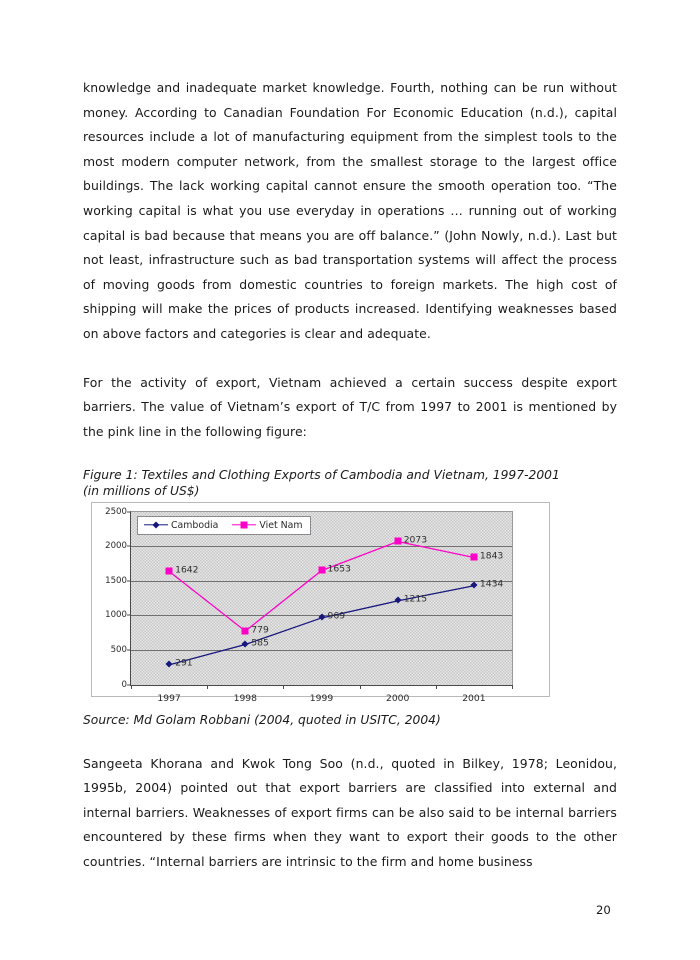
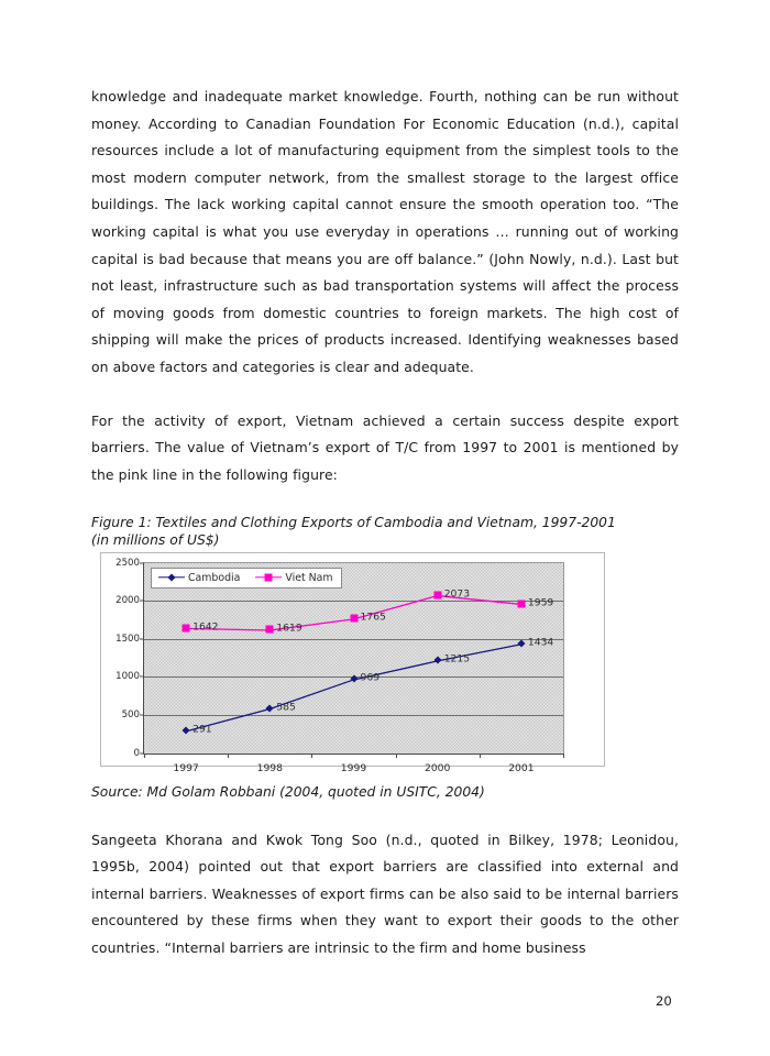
Viet Nam/1998: 779 -> 1619
Viet Nam/1999: 1653 -> 1765
Viet Nam/2001: 1843 -> 1959
